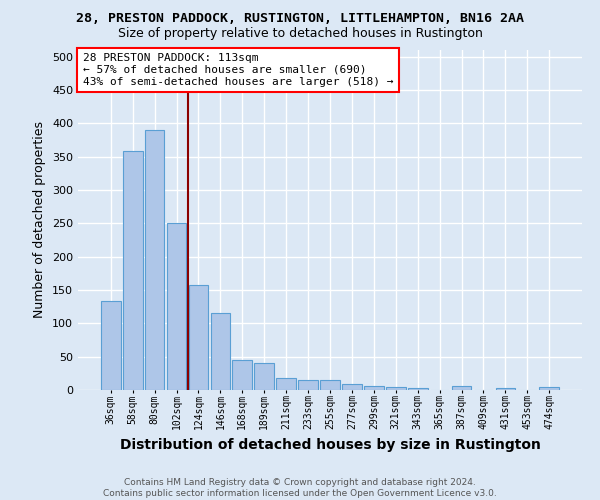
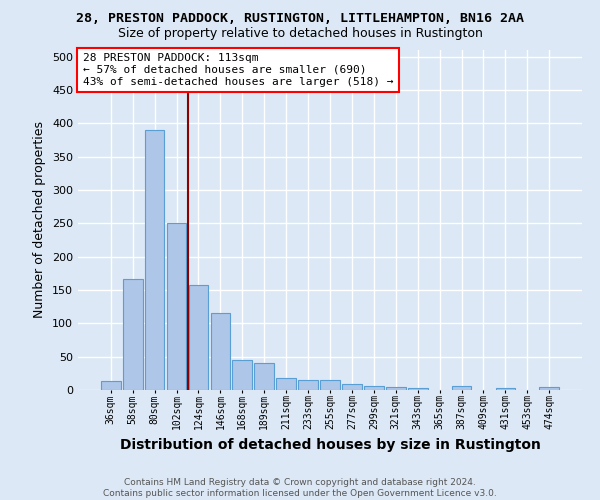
36sqm: 134 -> 13
58sqm: 358 -> 166
